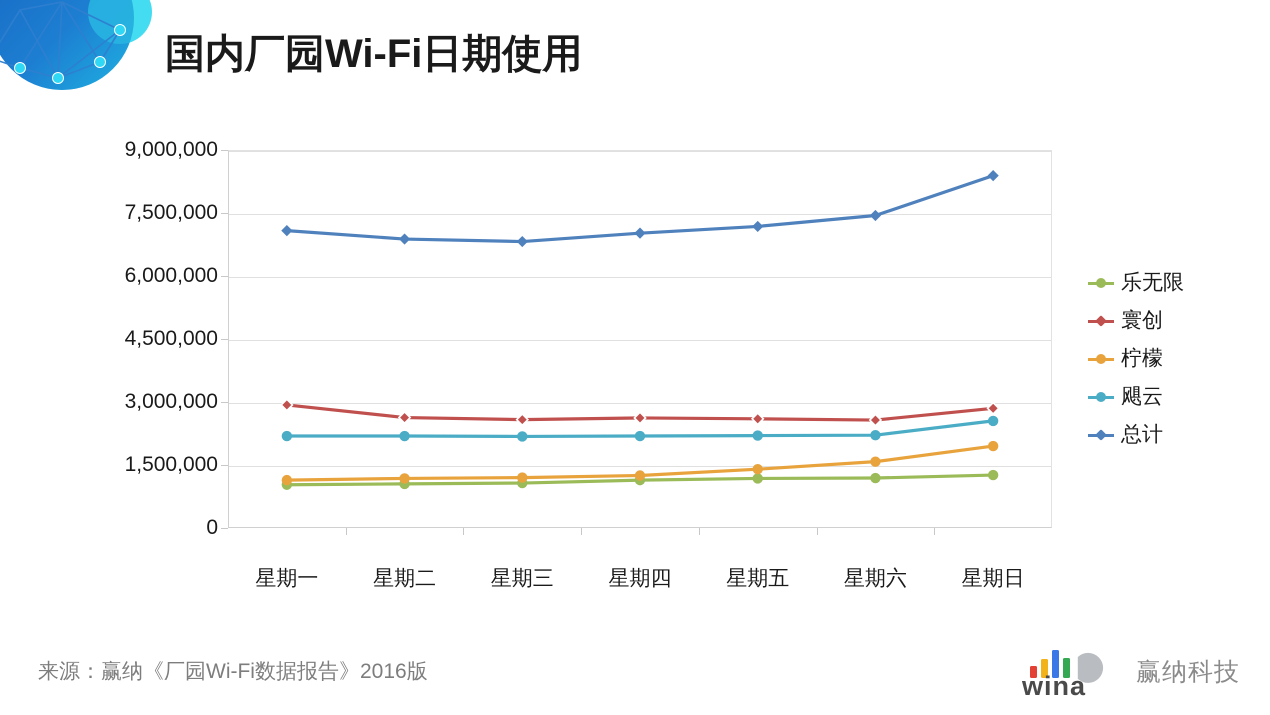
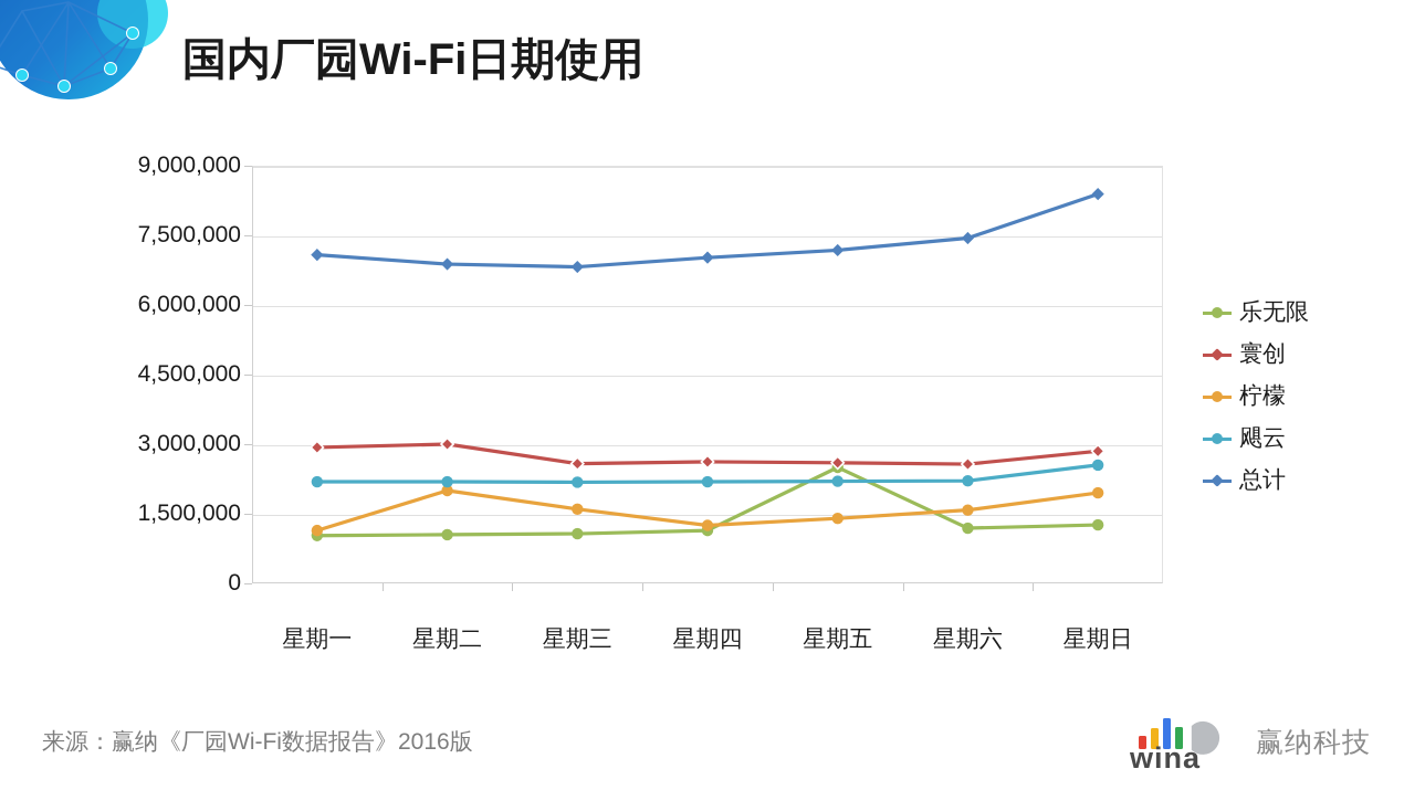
寰创/星期二: 2600000 -> 3000000
柠檬/星期二: 1200000 -> 2000000
柠檬/星期三: 1200000 -> 1600000
乐无限/星期五: 1200000 -> 2500000
